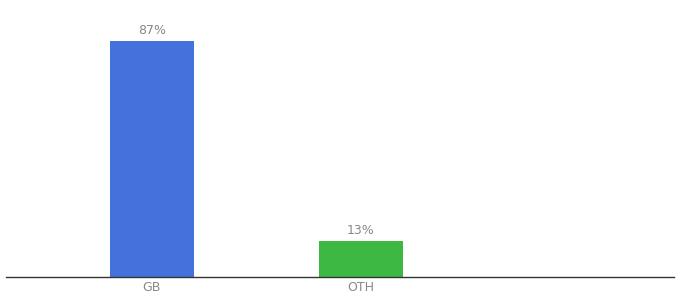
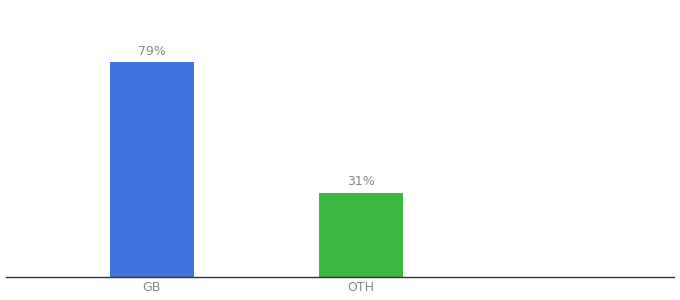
GB: 87% -> 79%
OTH: 13% -> 31%
